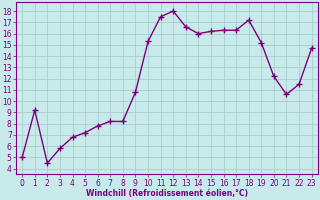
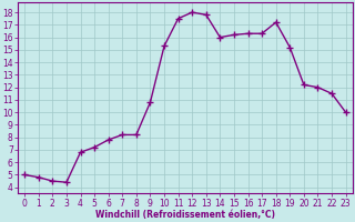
1: 9.2 -> 4.8
3: 5.8 -> 4.4
13: 16.6 -> 17.8
21: 10.6 -> 12.0
23: 14.7 -> 10.0
